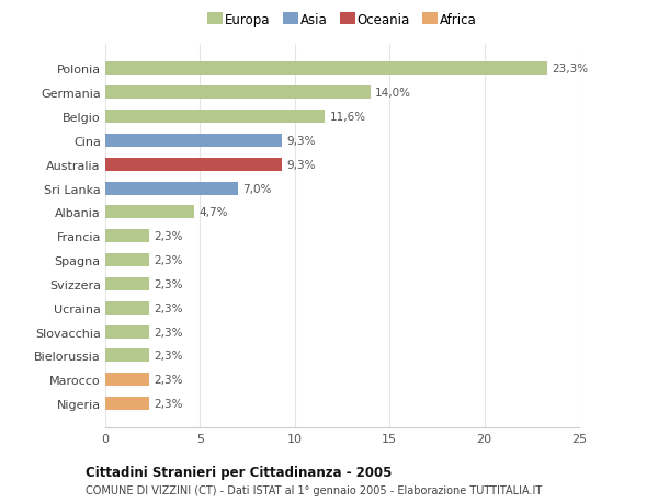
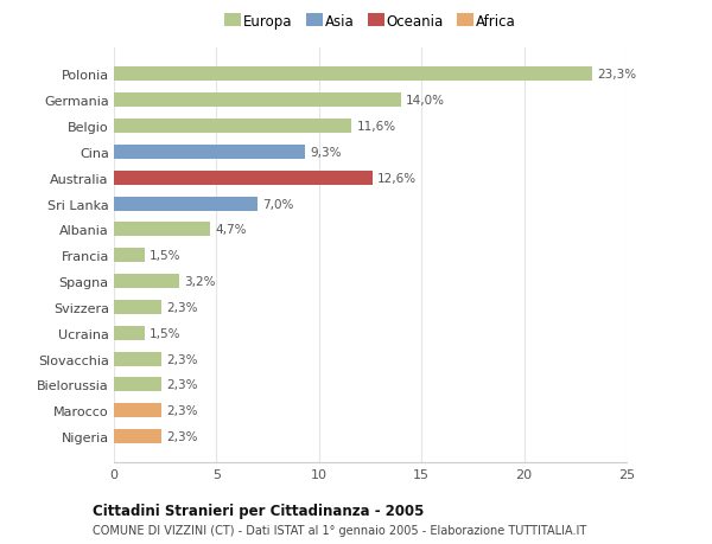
Australia: 9,3% -> 12,6%
Francia: 2,3% -> 1,5%
Spagna: 2,3% -> 3,2%
Ucraina: 2,3% -> 1,5%
